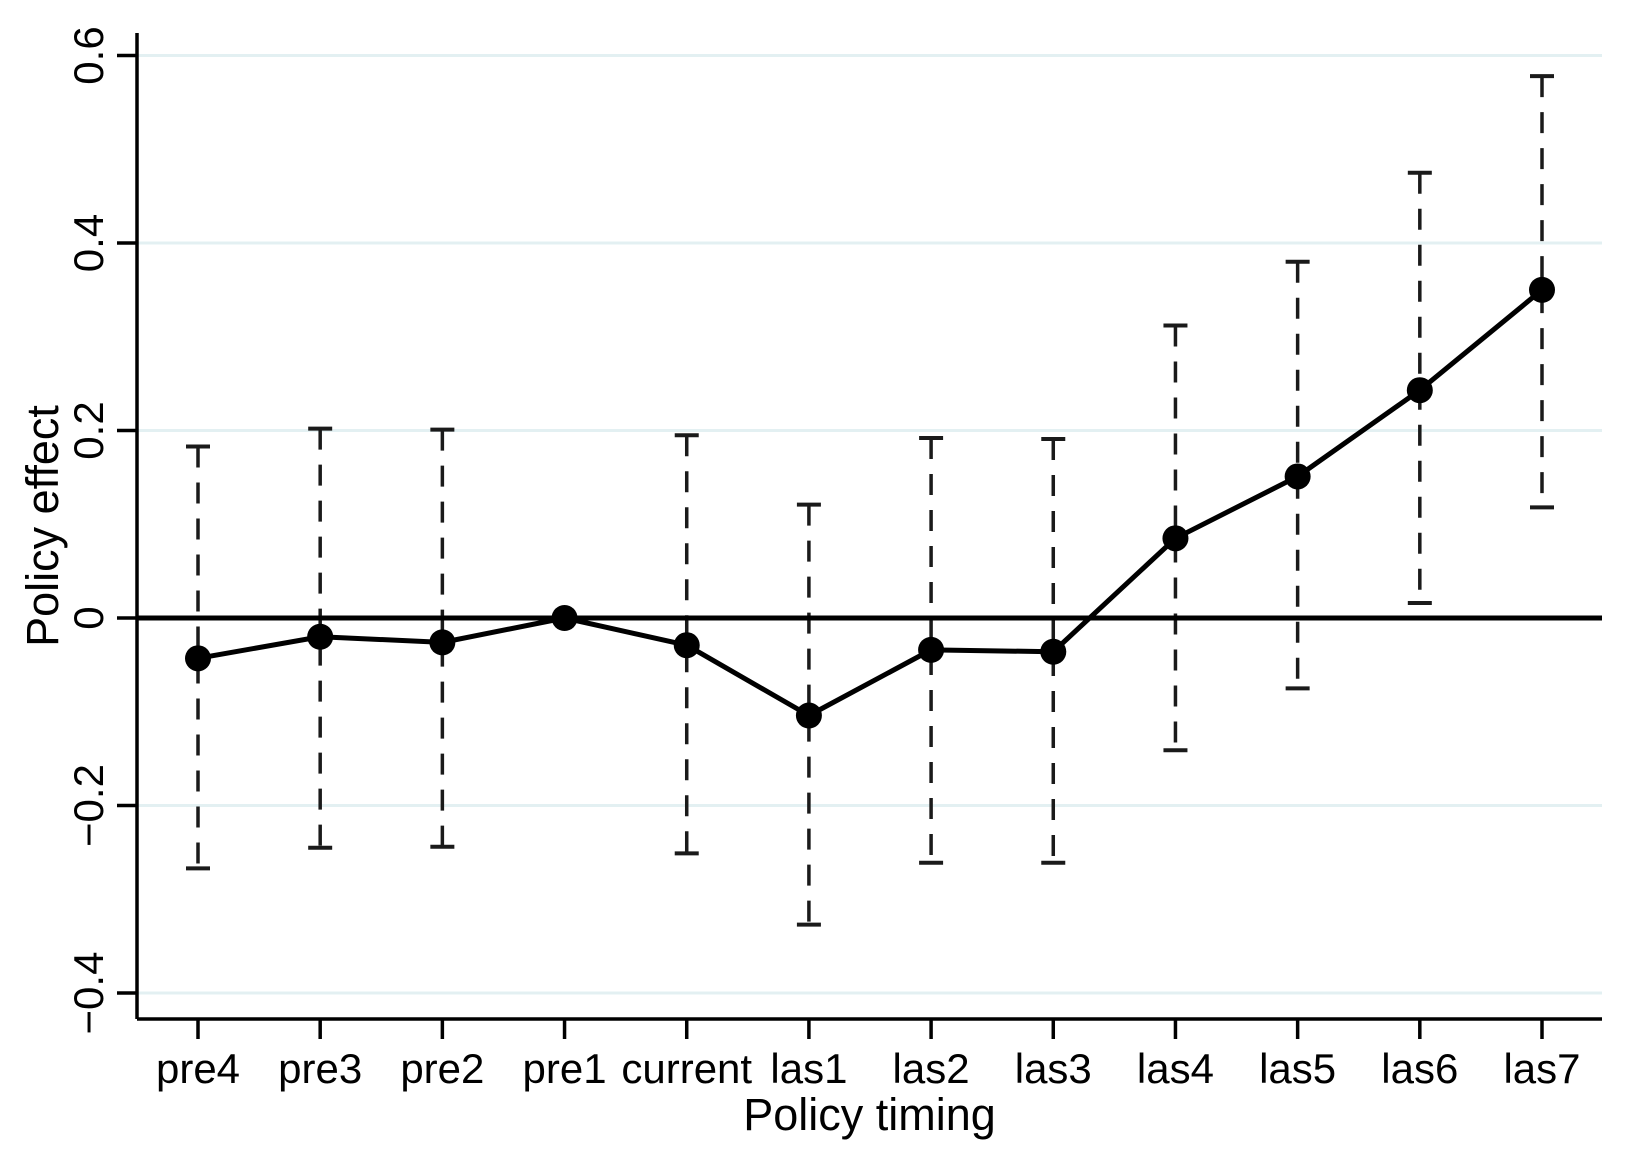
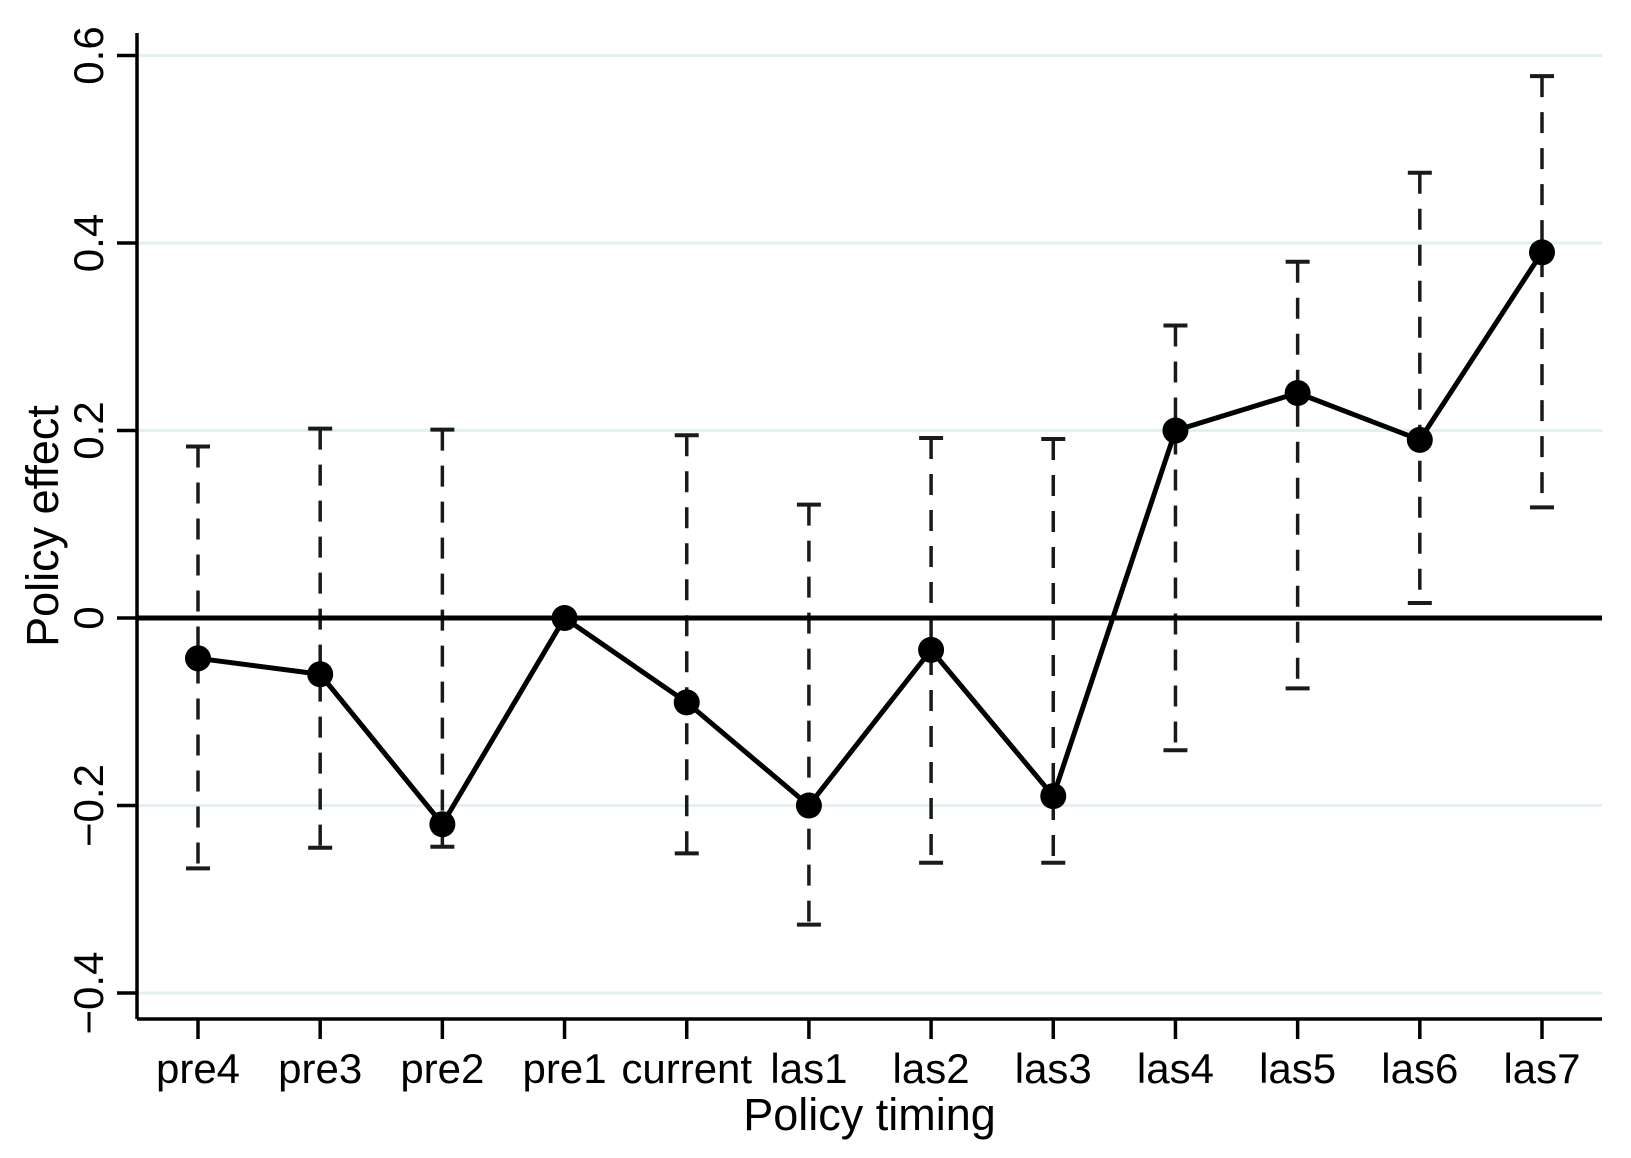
pre3: -0.02 -> -0.06
pre2: -0.03 -> -0.22
current: -0.03 -> -0.09
las1: -0.10 -> -0.20
las3: -0.04 -> -0.19
las4: 0.09 -> 0.20
las5: 0.15 -> 0.24
las6: 0.24 -> 0.19
las7: 0.35 -> 0.39
